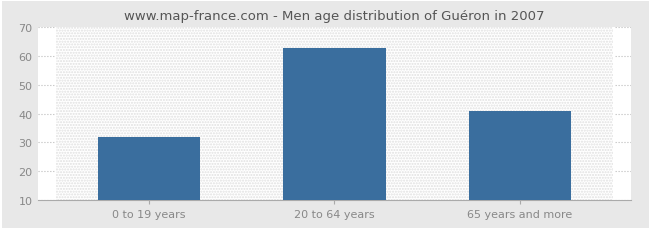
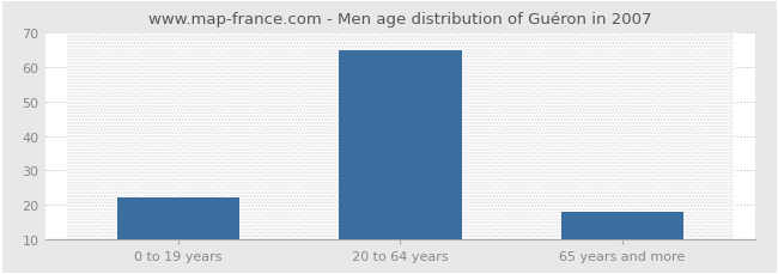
0 to 19 years: 32 -> 22
20 to 64 years: 63 -> 65
65 years and more: 41 -> 18
